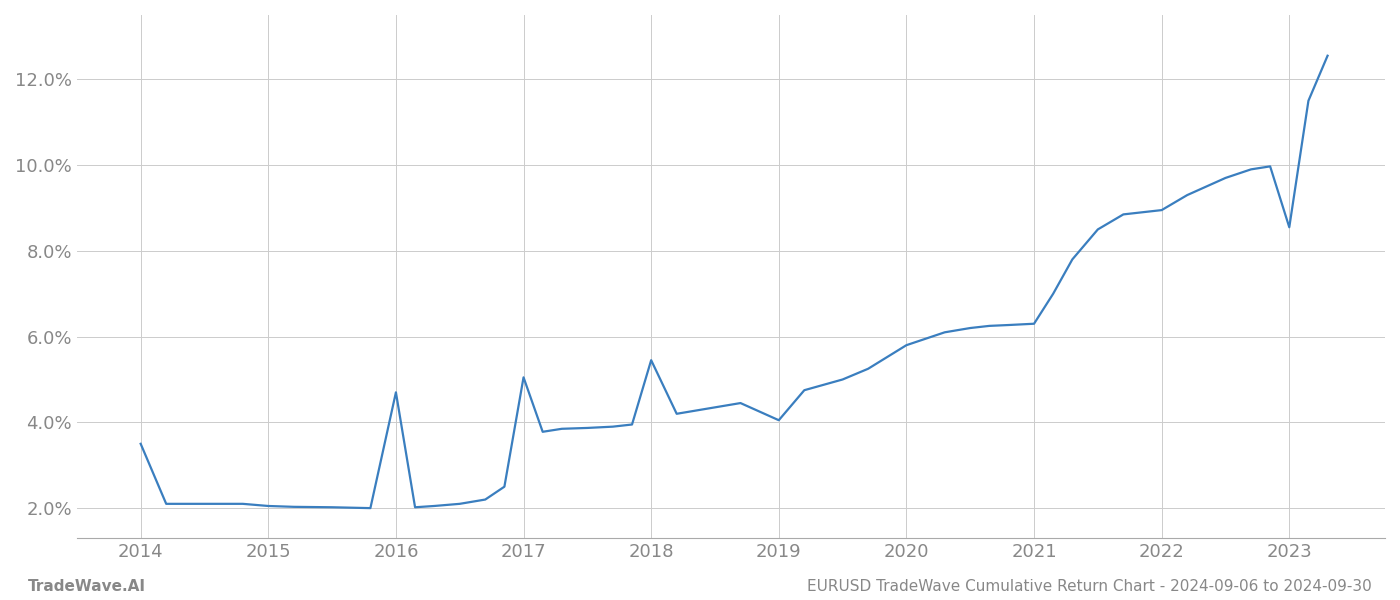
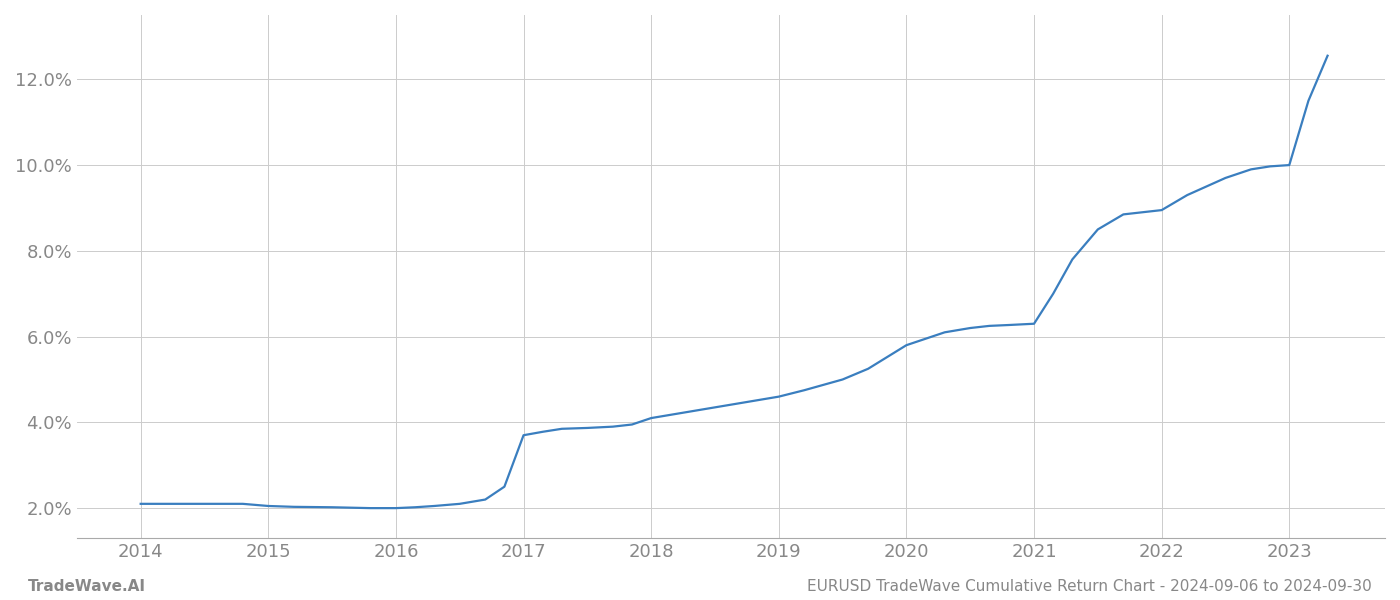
2014: 3.50% -> 2.10%
2016: 4.70% -> 2.00%
2017: 5.05% -> 3.70%
2018: 5.45% -> 4.10%
2019: 4.05% -> 4.60%
2023: 8.55% -> 10.00%
